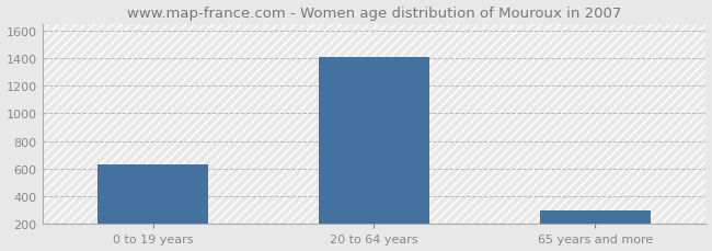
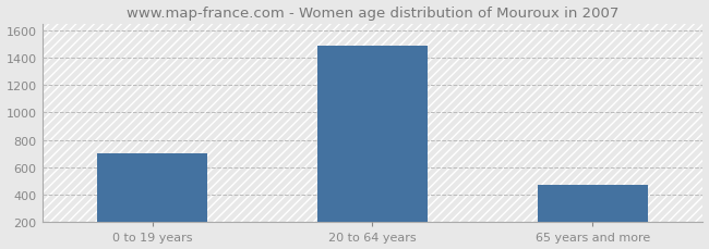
0 to 19 years: 630 -> 700
20 to 64 years: 1400 -> 1490
65 years and more: 300 -> 470
